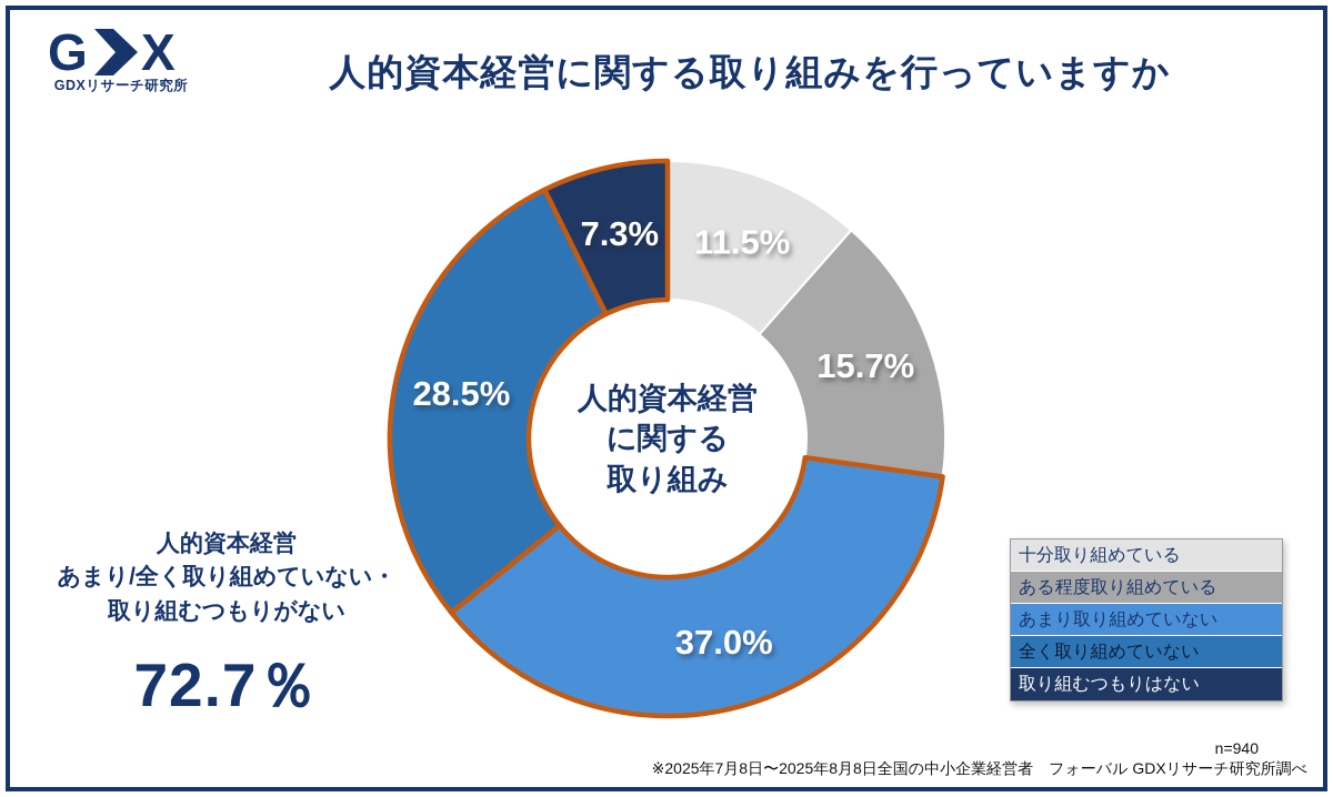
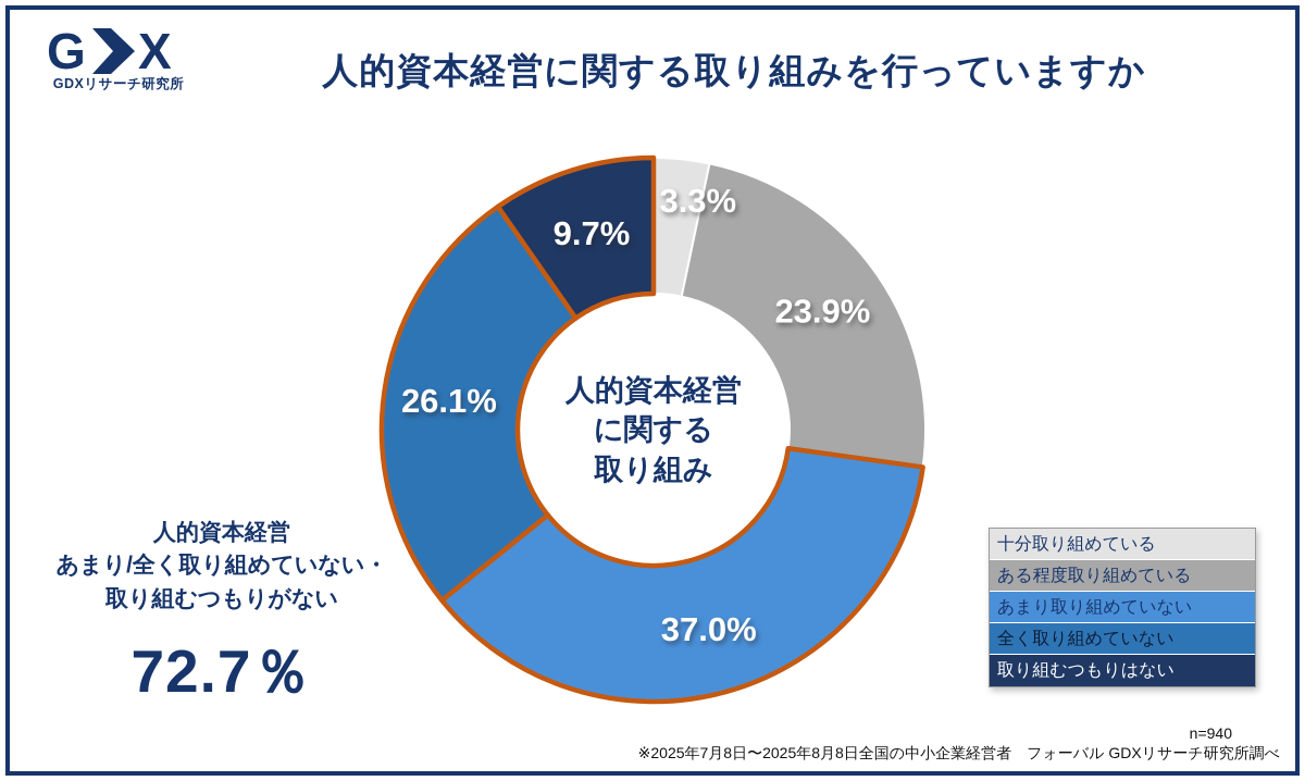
十分取り組めている: 11.5% -> 3.3%
ある程度取り組めている: 15.7% -> 23.9%
全く取り組めていない: 28.5% -> 26.1%
取り組むつもりはない: 7.3% -> 9.7%
